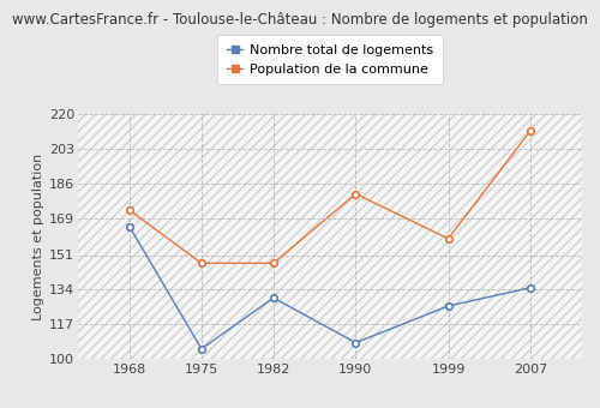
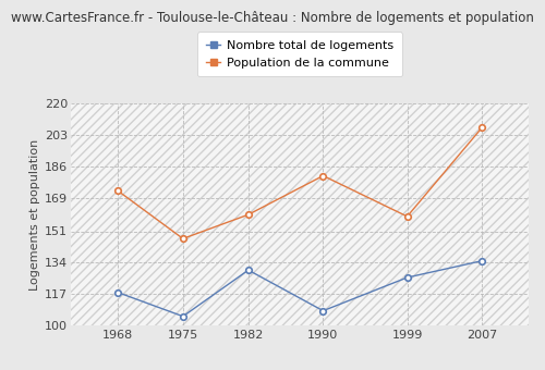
Nombre total de logements/1968: 165 -> 118
Population de la commune/1982: 147 -> 160
Population de la commune/2007: 212 -> 207
